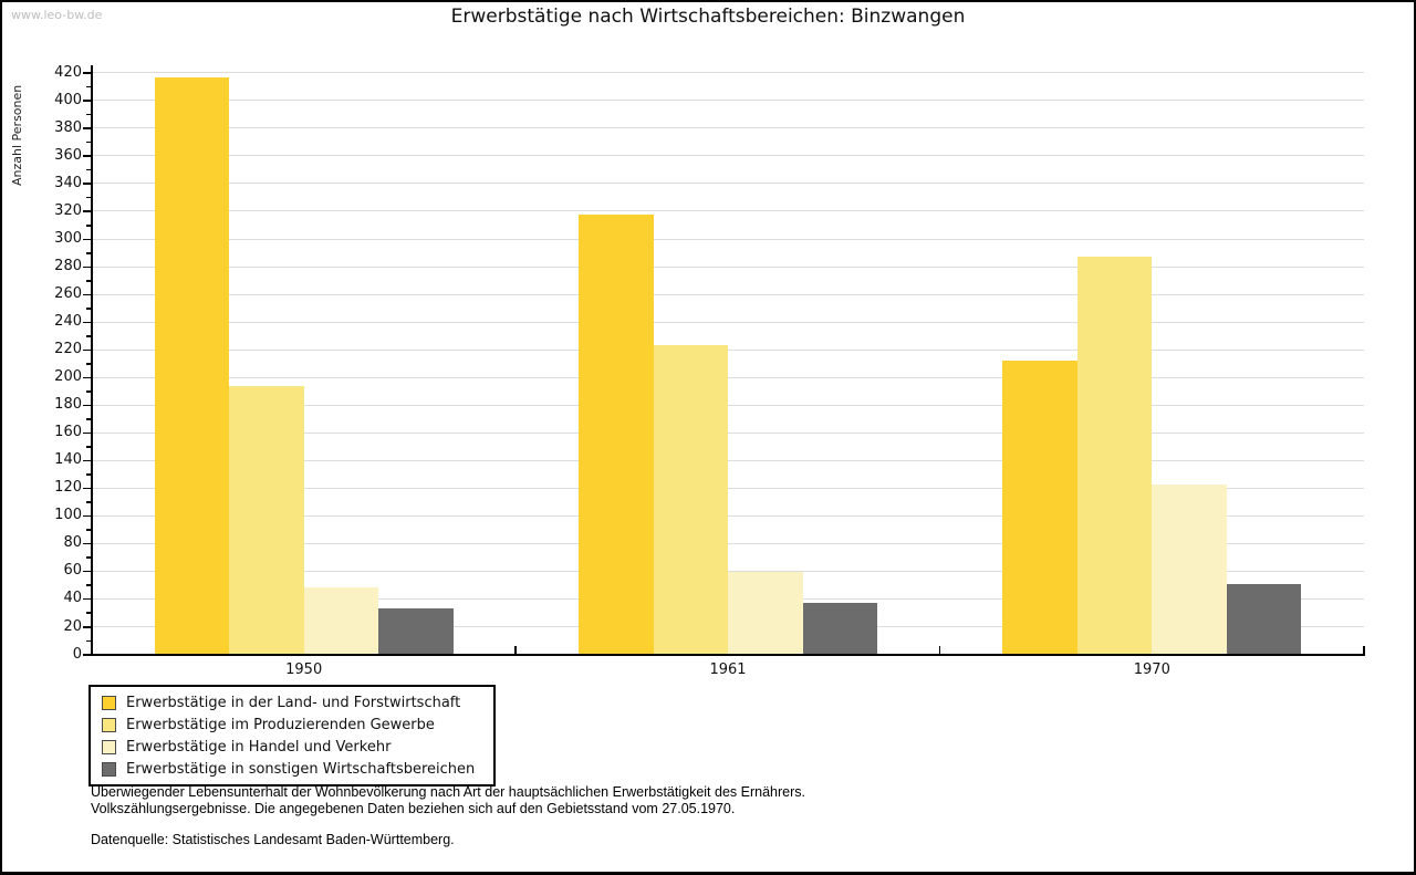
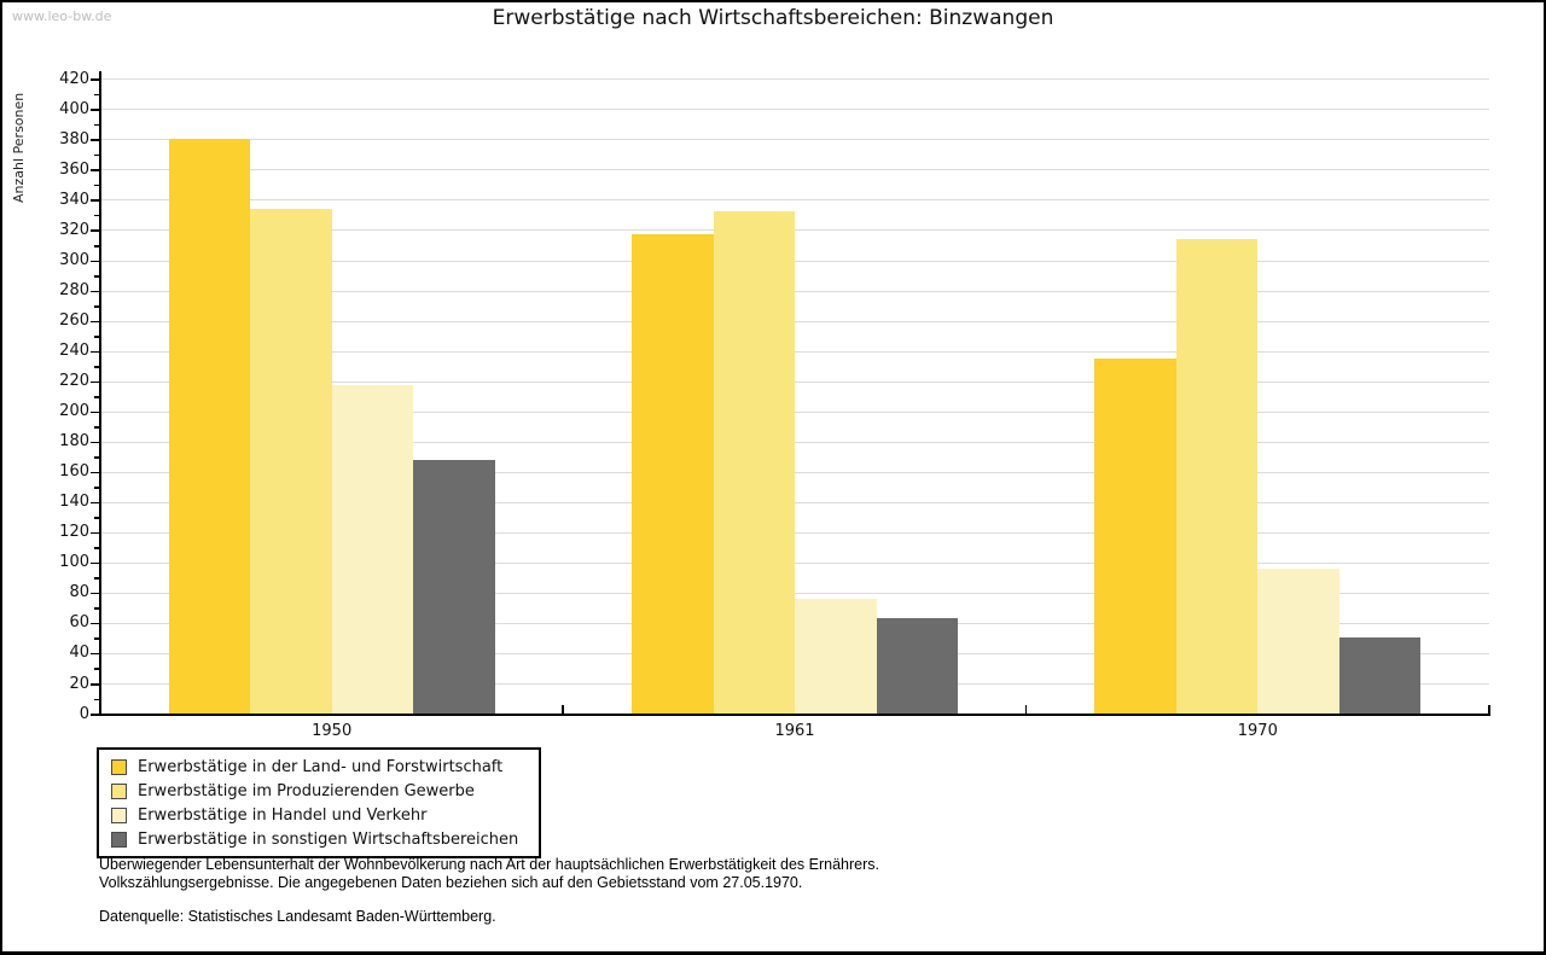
Erwerbstätige in der Land- und Forstwirtschaft/1950: 416 -> 380
Erwerbstätige im Produzierenden Gewerbe/1950: 193 -> 334
Erwerbstätige in Handel und Verkehr/1950: 48 -> 217
Erwerbstätige in sonstigen Wirtschaftsbereichen/1950: 33 -> 168
Erwerbstätige im Produzierenden Gewerbe/1961: 223 -> 332
Erwerbstätige in Handel und Verkehr/1961: 59 -> 76
Erwerbstätige in sonstigen Wirtschaftsbereichen/1961: 37 -> 63
Erwerbstätige in der Land- und Forstwirtschaft/1970: 212 -> 235
Erwerbstätige im Produzierenden Gewerbe/1970: 287 -> 314
Erwerbstätige in Handel und Verkehr/1970: 122 -> 96
